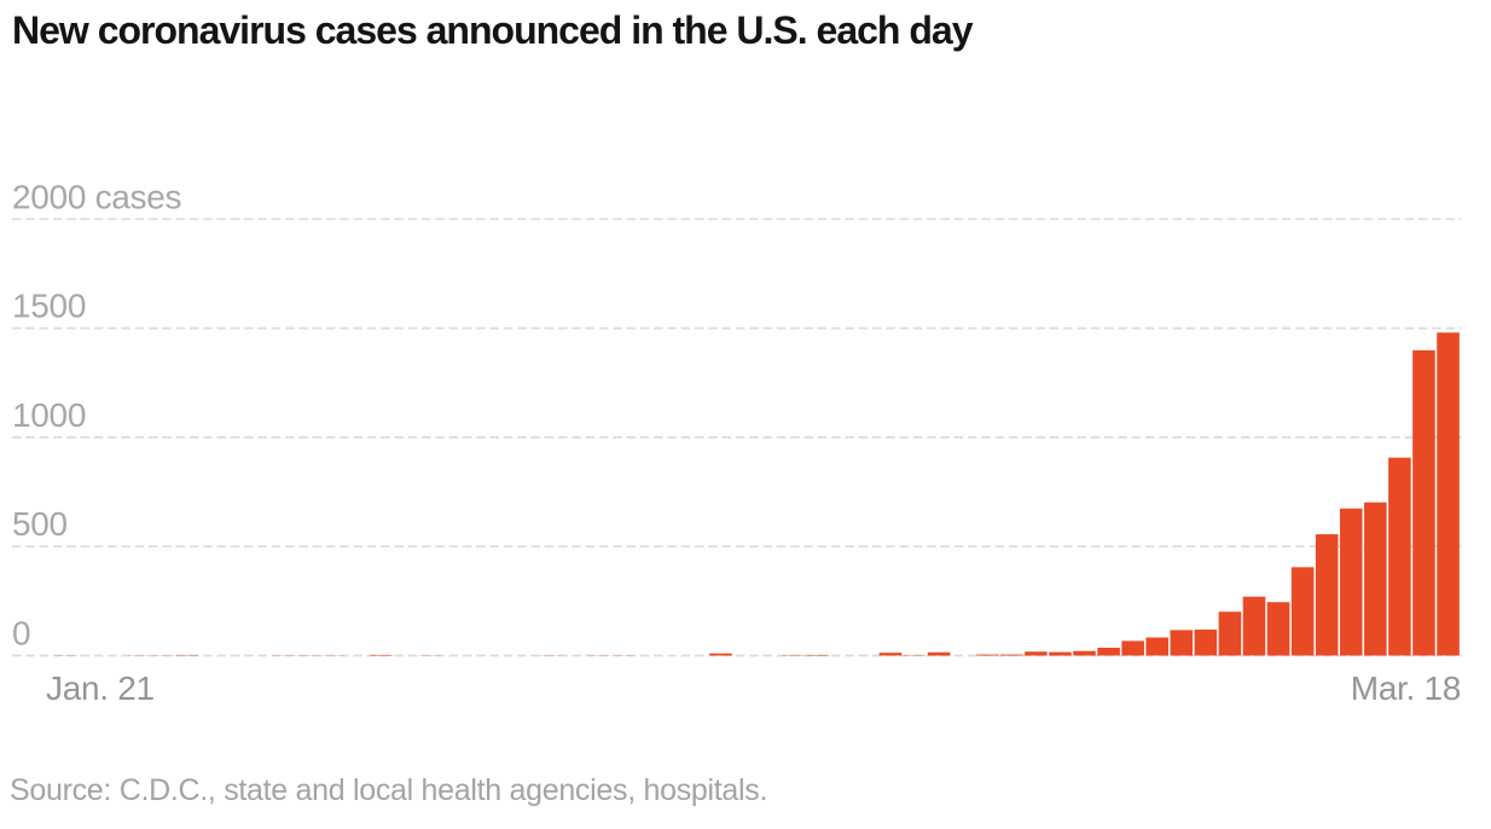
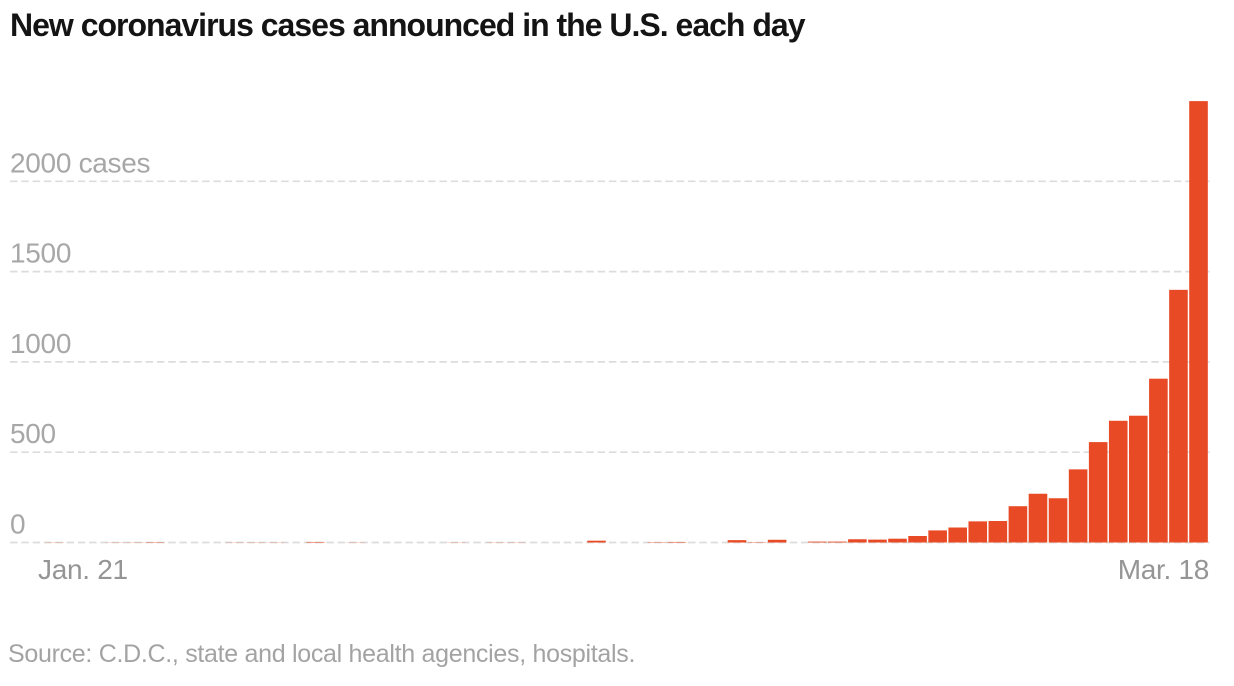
Mar. 18: 1480 -> 2440
